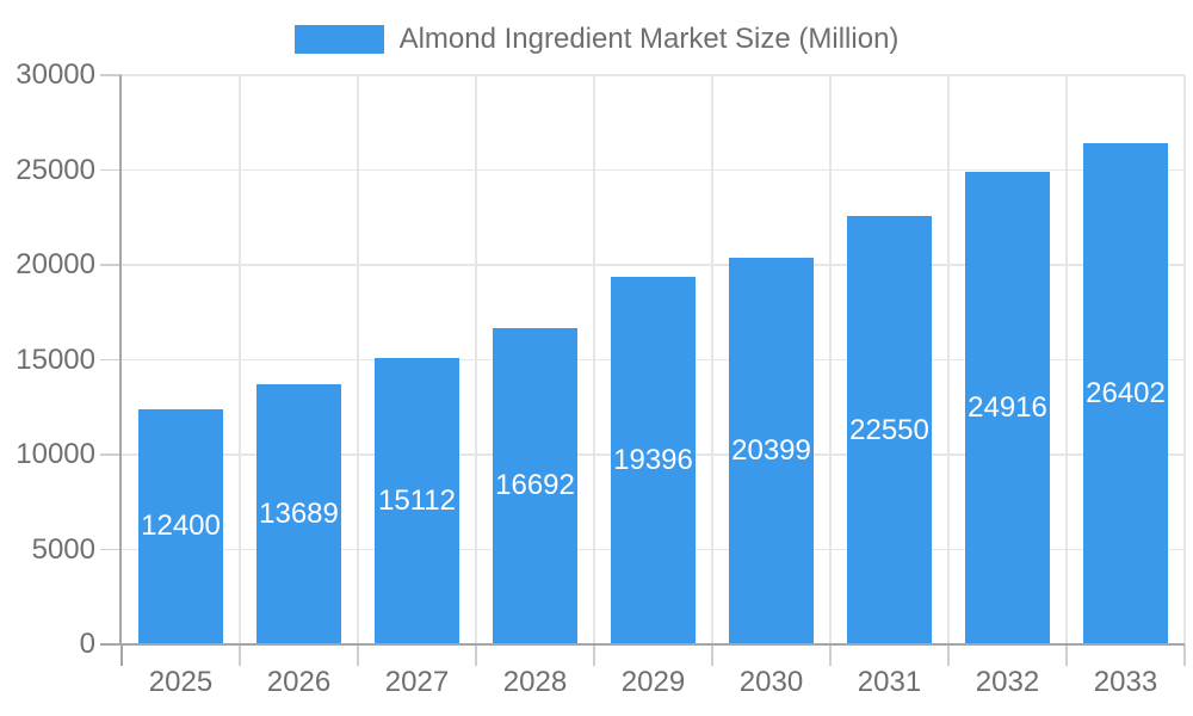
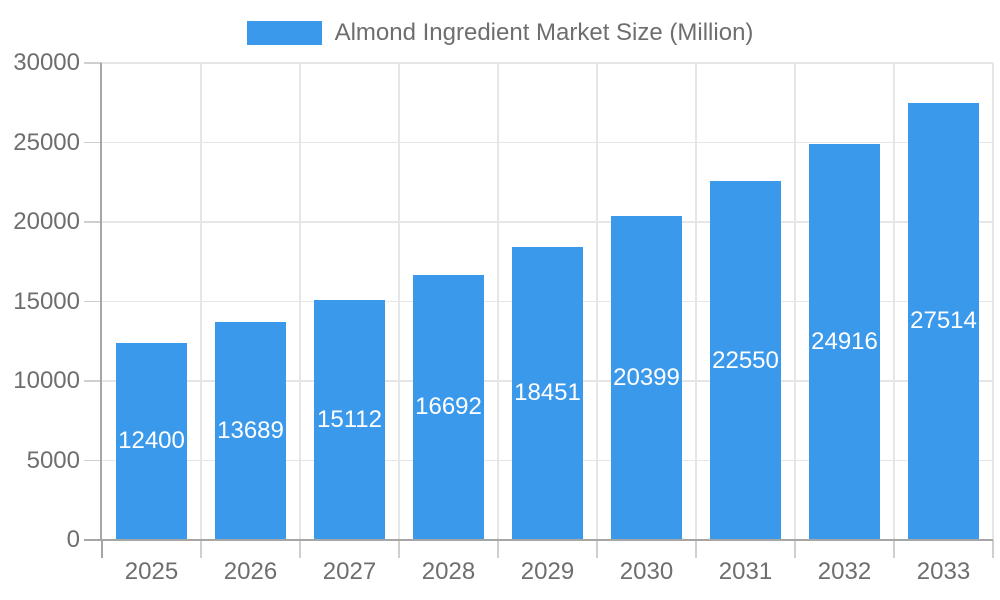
2029: 19396 -> 18451
2033: 26402 -> 27514
